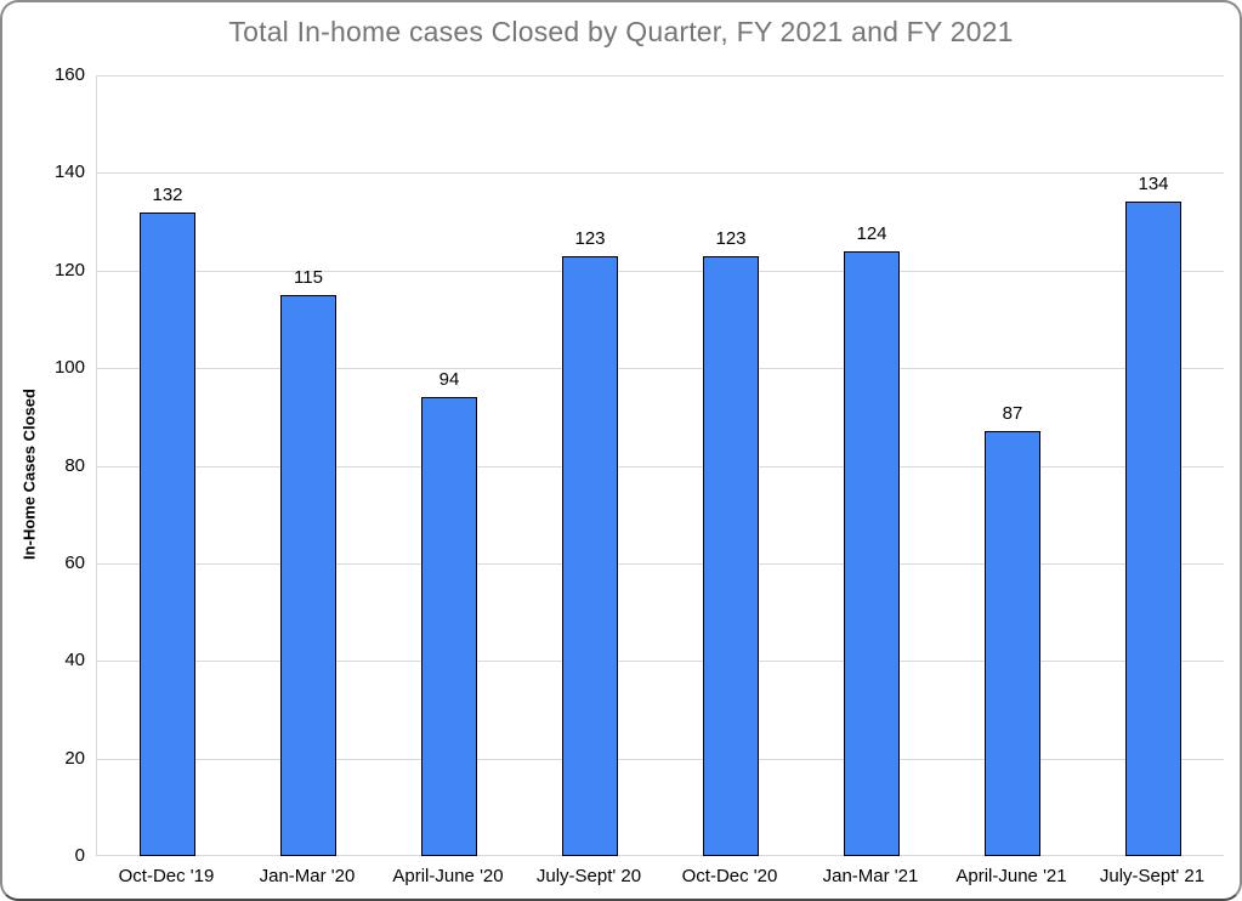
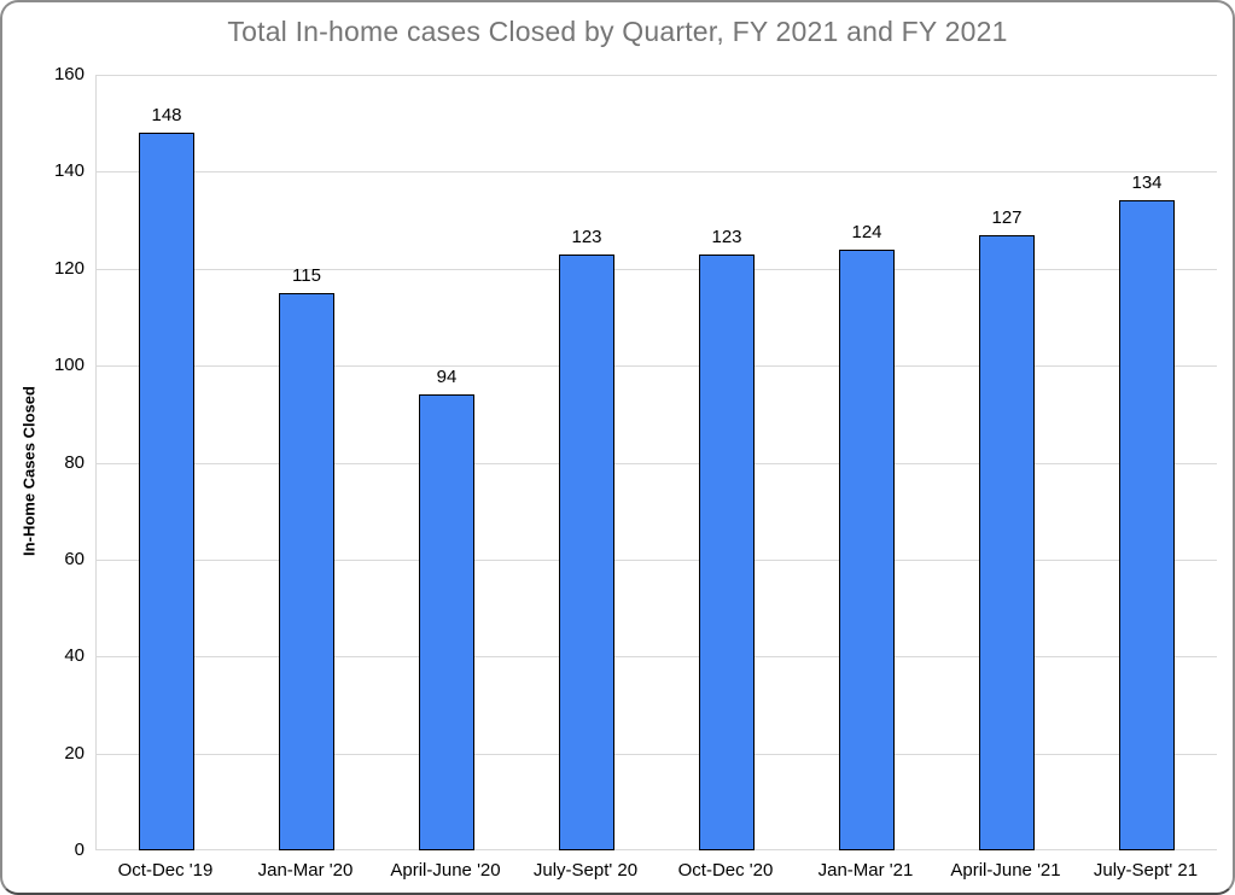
Oct-Dec '19: 132 -> 148
April-June '21: 87 -> 127
